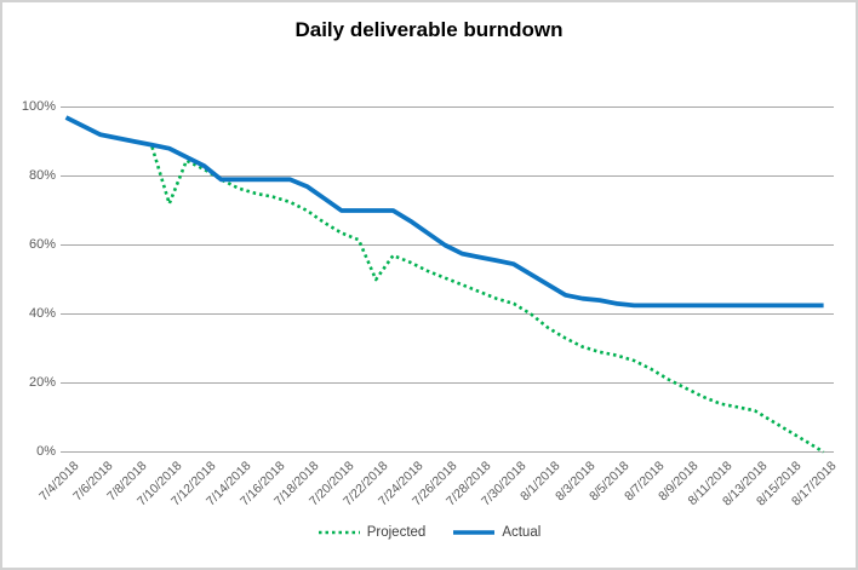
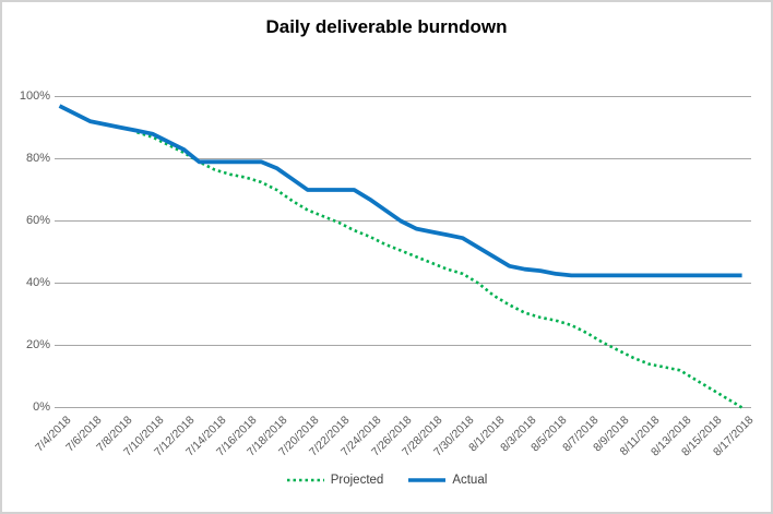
Projected/7/10/2018: 72% -> 87%
Projected/7/22/2018: 50% -> 60%
